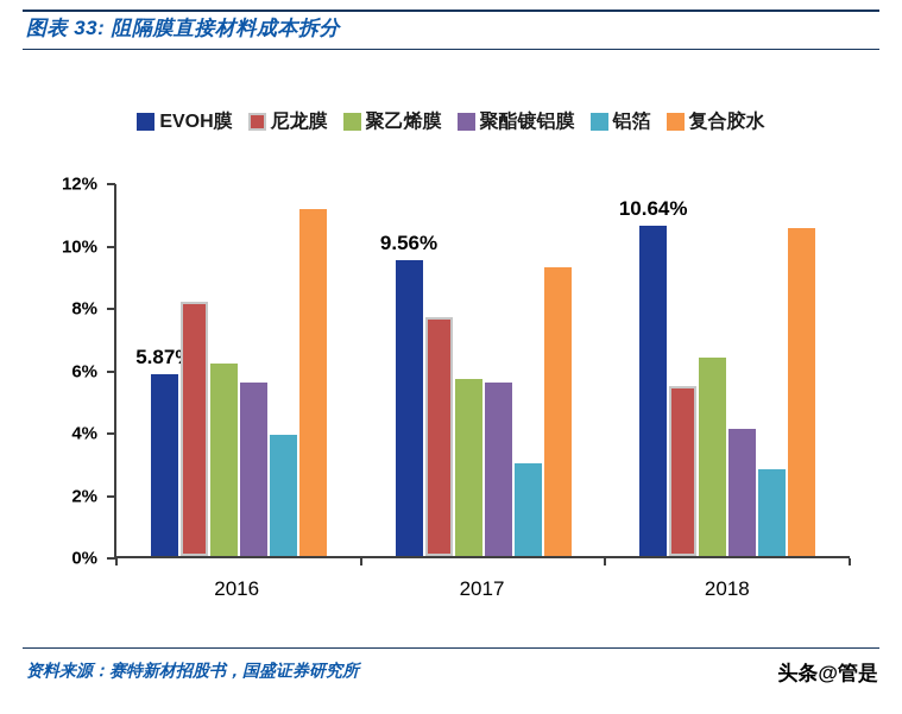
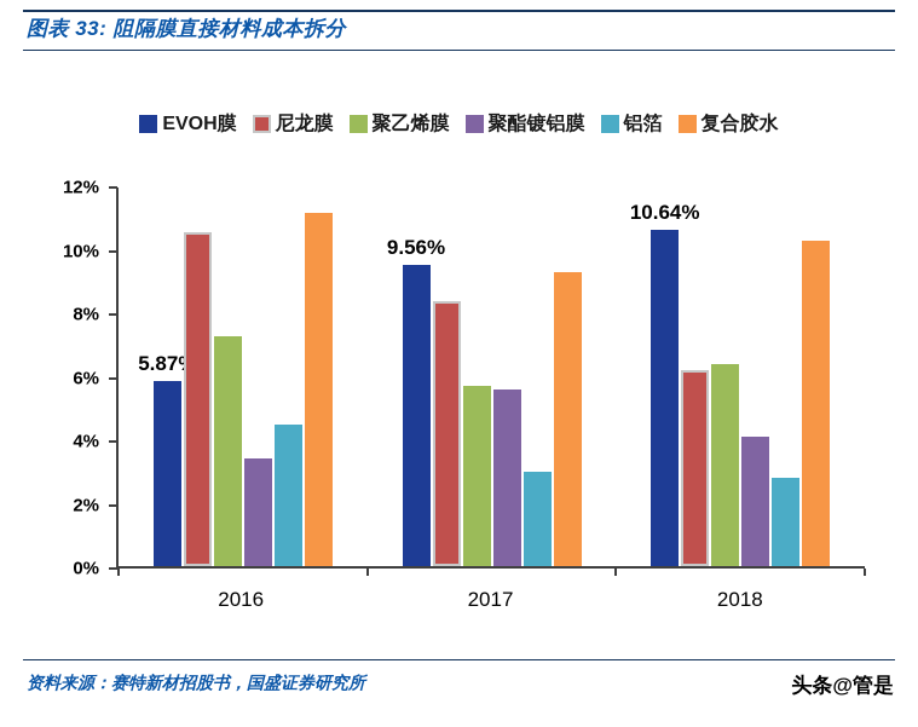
尼龙膜/2016: 8.2% -> 10.6%
聚乙烯膜/2016: 6.2% -> 7.3%
聚酯镀铝膜/2016: 5.6% -> 3.4%
铝箔/2016: 3.9% -> 4.5%
尼龙膜/2017: 7.7% -> 8.4%
尼龙膜/2018: 5.5% -> 6.2%
复合胶水/2018: 10.6% -> 10.3%
